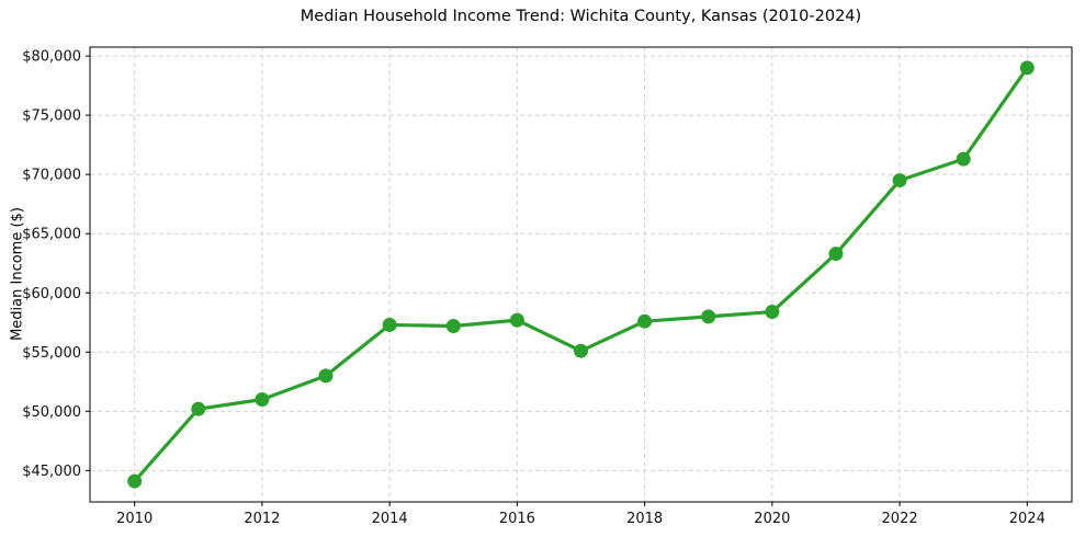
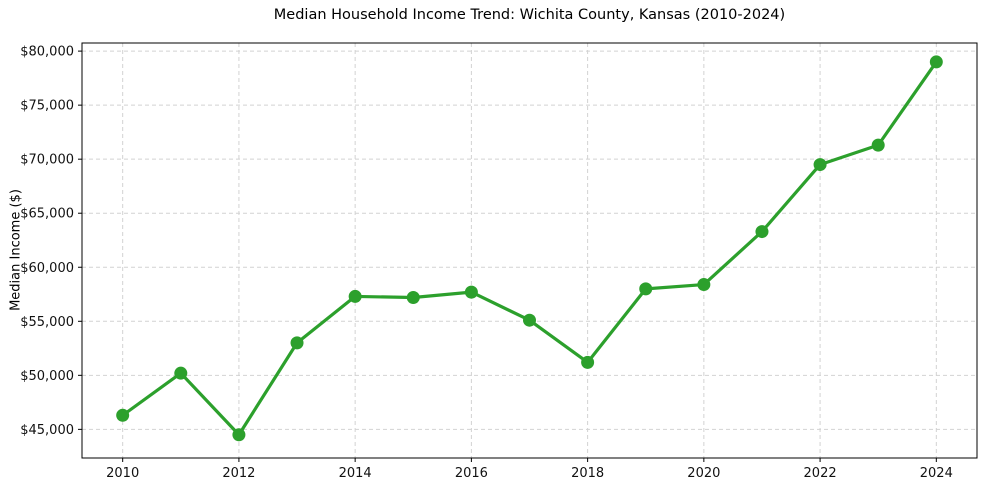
2010: $44100 -> $46300
2012: $51000 -> $44500
2018: $57600 -> $51200
